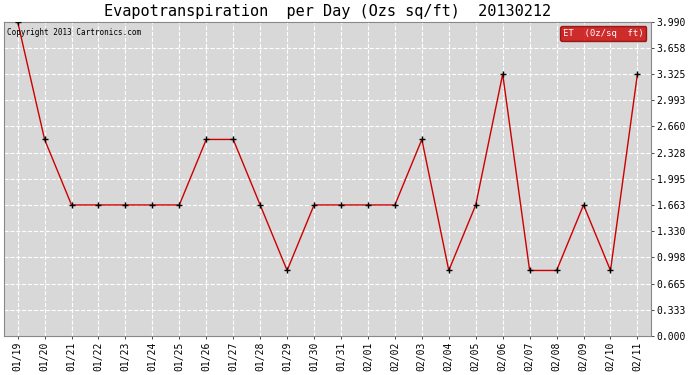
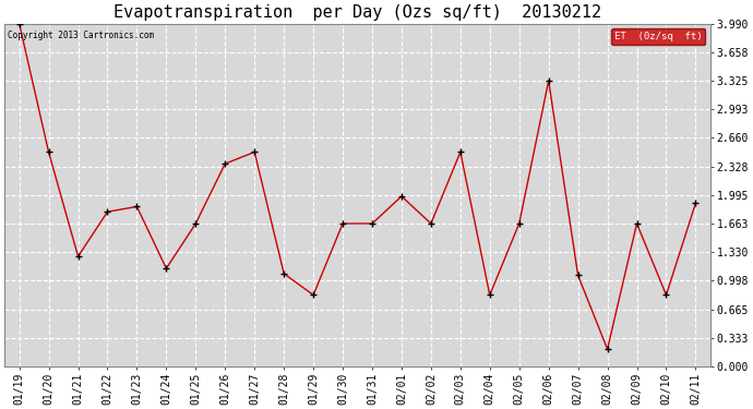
01/21: 1.66 -> 1.28
01/22: 1.66 -> 1.80
01/23: 1.66 -> 1.86
01/24: 1.66 -> 1.14
01/26: 2.50 -> 2.36
01/28: 1.66 -> 1.08
02/01: 1.66 -> 1.98
02/07: 0.83 -> 1.06
02/08: 0.83 -> 0.20
02/11: 3.33 -> 1.90
